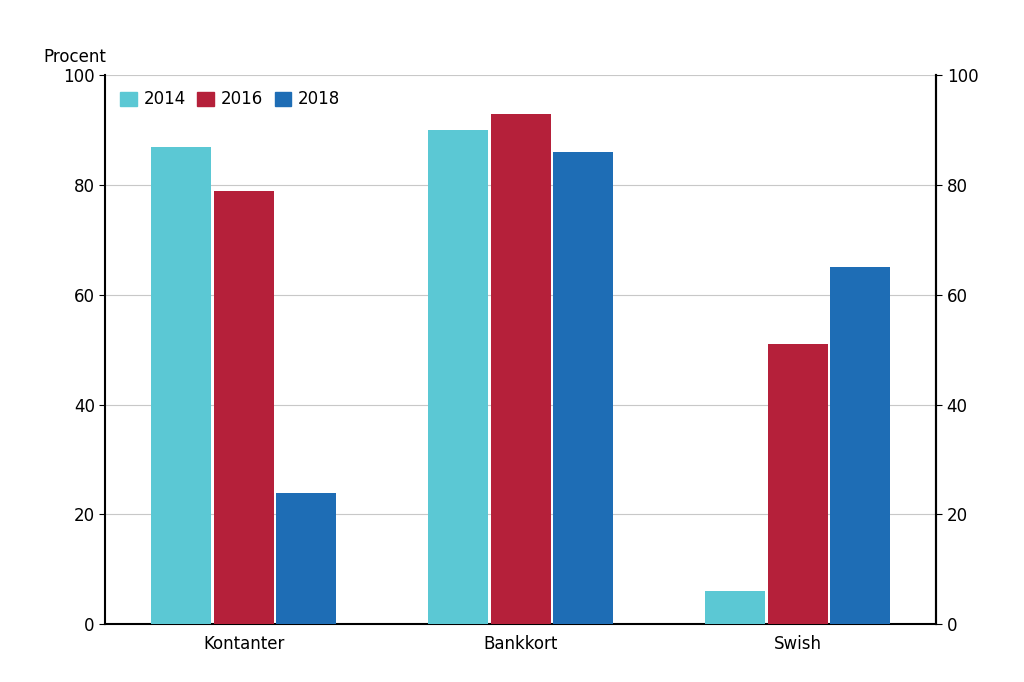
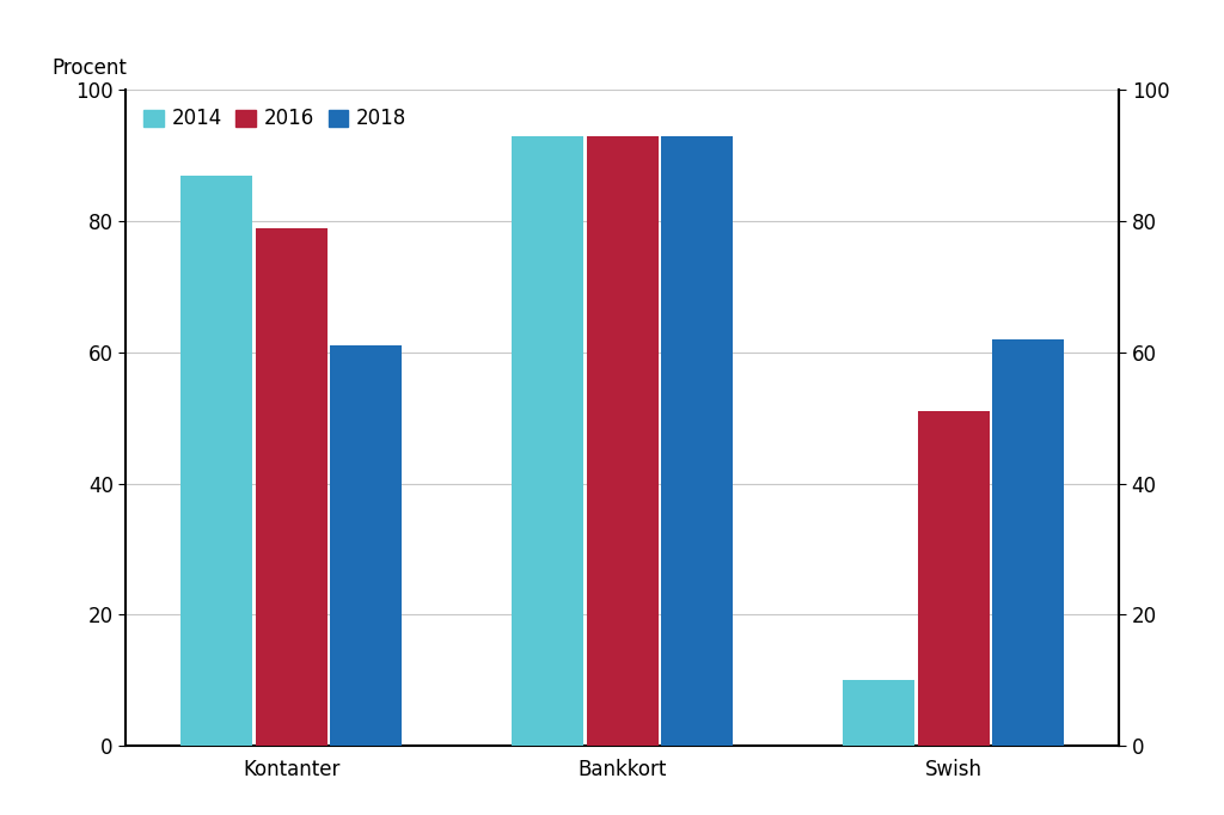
2018/Kontanter: 24 -> 61
2014/Bankkort: 90 -> 93
2018/Bankkort: 86 -> 93
2014/Swish: 6 -> 10
2018/Swish: 65 -> 62
